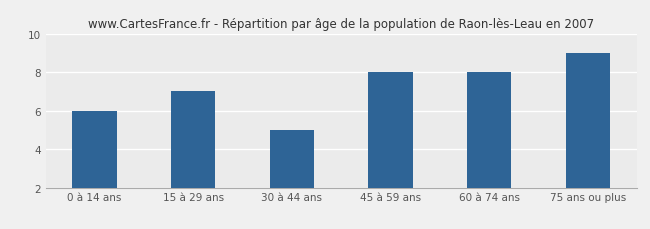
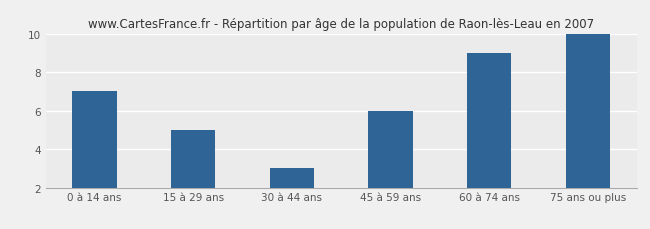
0 à 14 ans: 6 -> 7
15 à 29 ans: 7 -> 5
30 à 44 ans: 5 -> 3
45 à 59 ans: 8 -> 6
60 à 74 ans: 8 -> 9
75 ans ou plus: 9 -> 10
